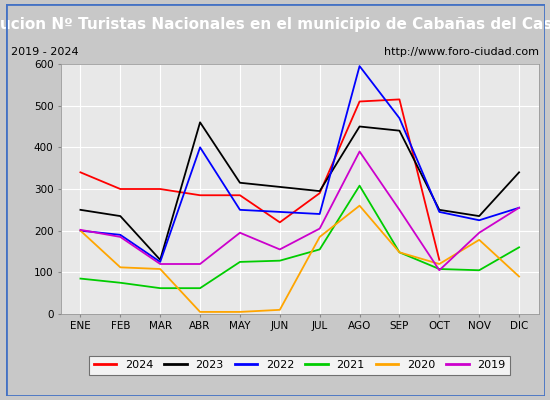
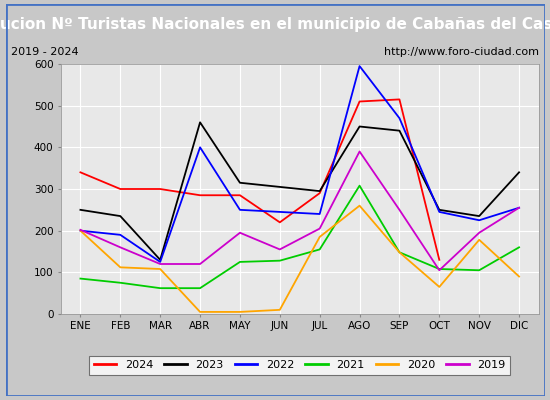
2019/FEB: 185 -> 160
2020/OCT: 120 -> 65
